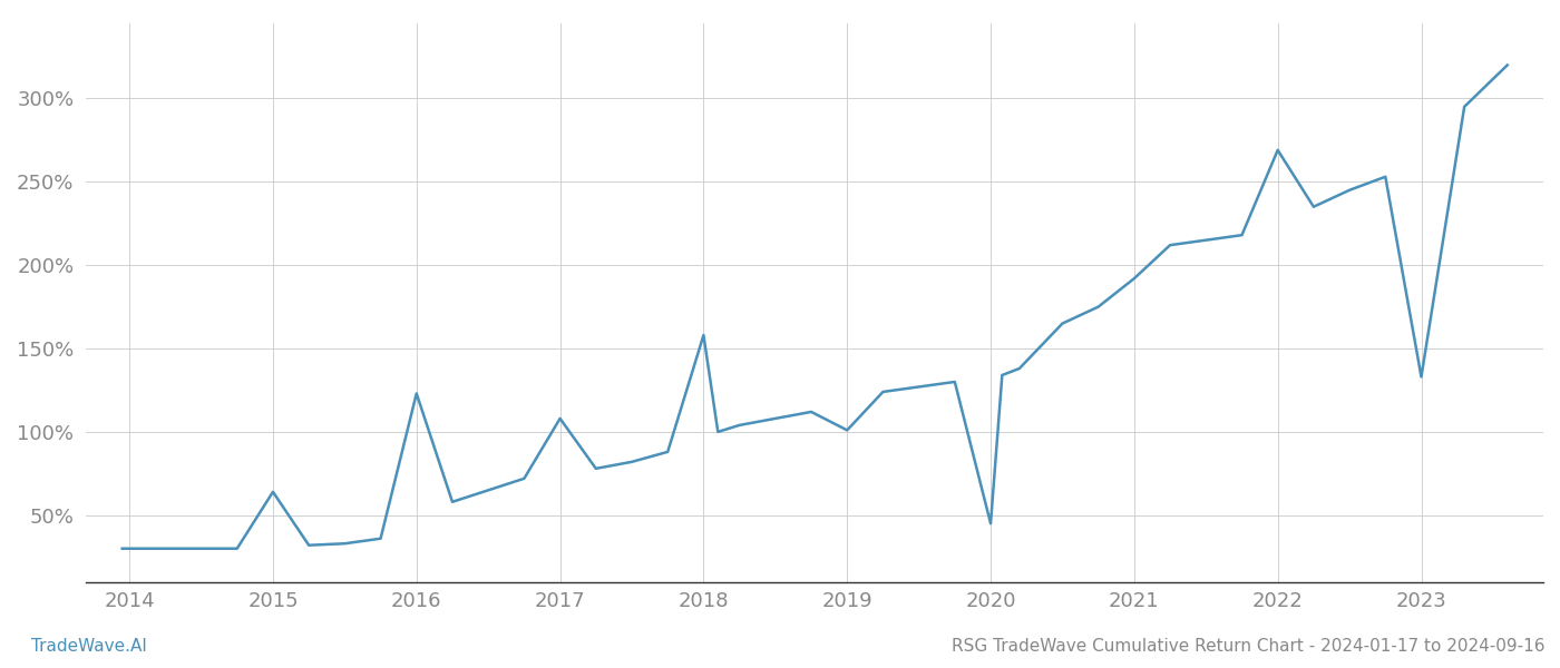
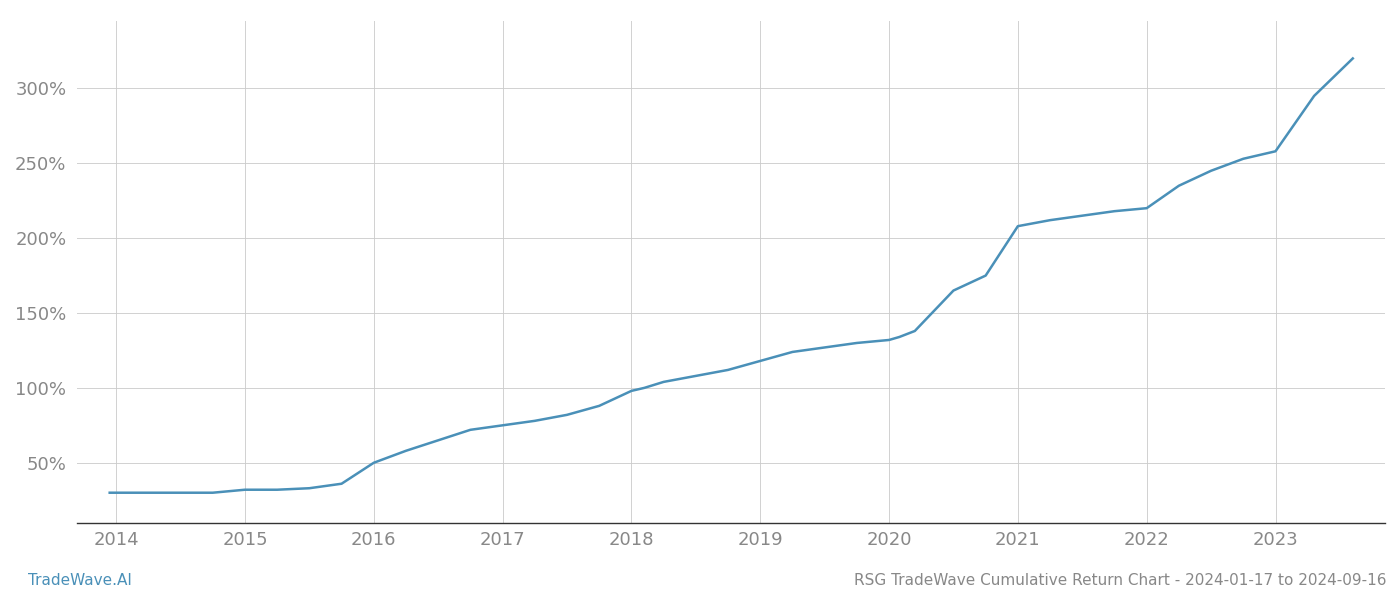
2015: 64% -> 32%
2016: 123% -> 50%
2017: 108% -> 75%
2018: 158% -> 98%
2019: 101% -> 118%
2020: 45% -> 132%
2021: 192% -> 208%
2022: 269% -> 220%
2023: 133% -> 258%
